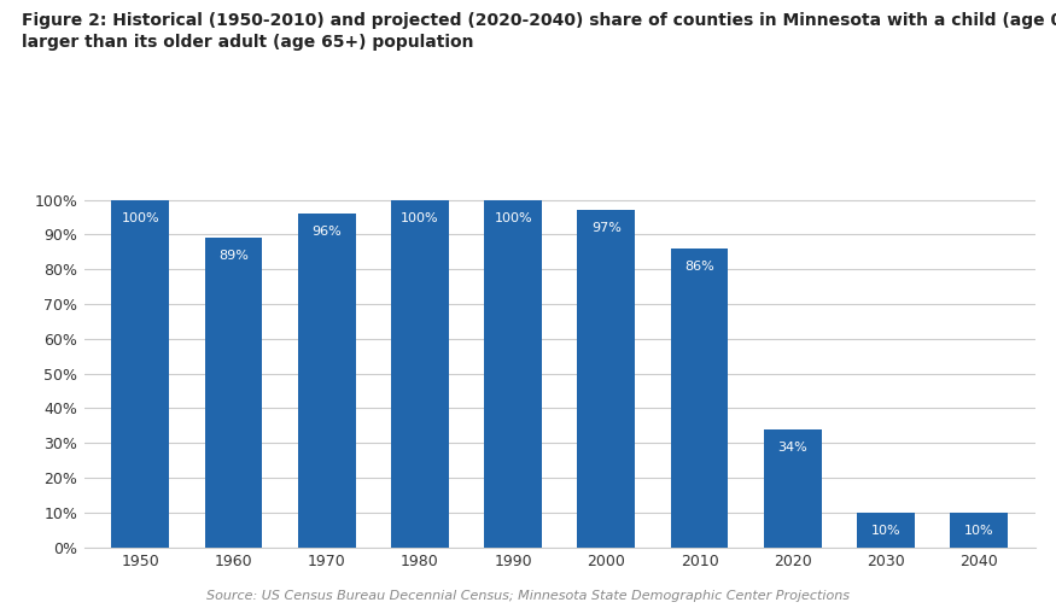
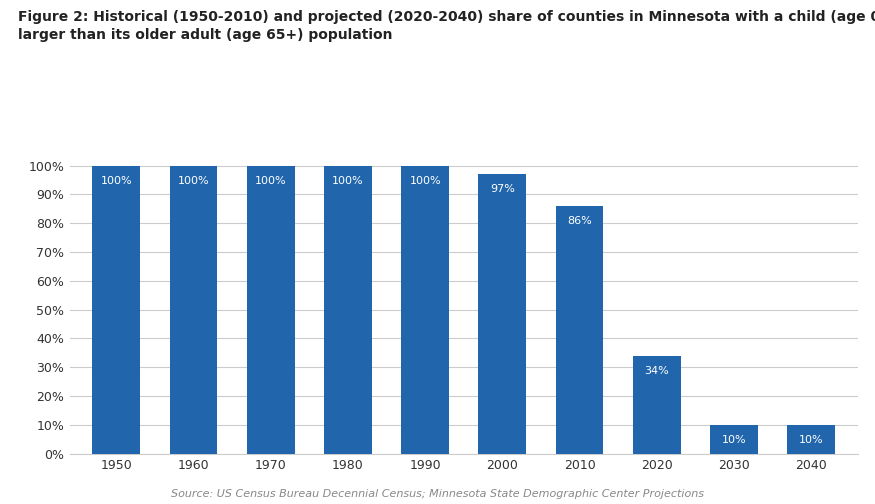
1960: 89% -> 100%
1970: 96% -> 100%
